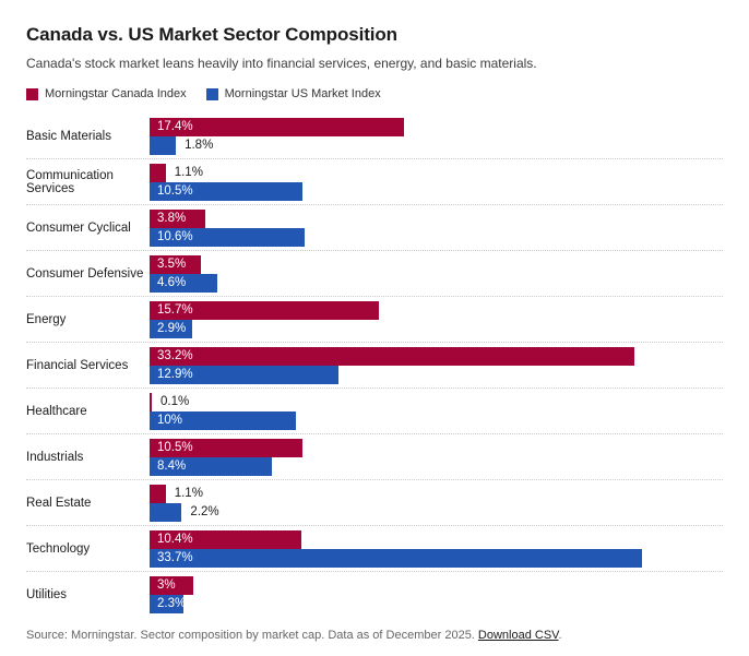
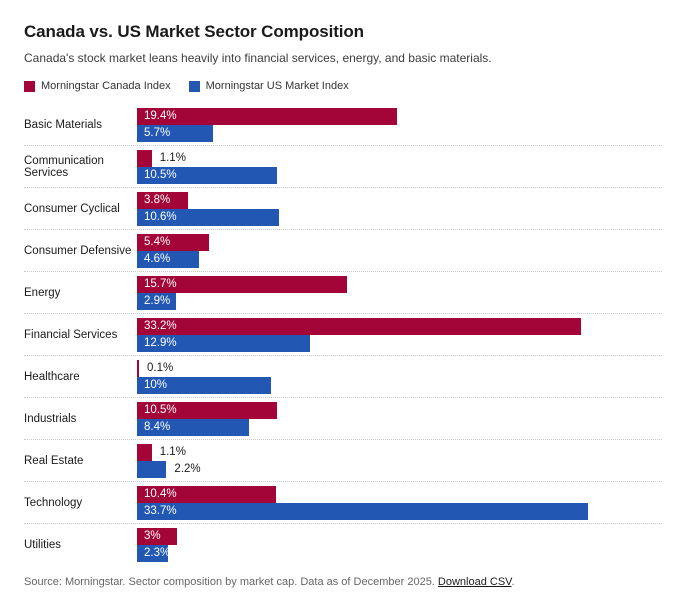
Morningstar Canada Index/Basic Materials: 17.4% -> 19.4%
Morningstar US Market Index/Basic Materials: 1.8% -> 5.7%
Morningstar Canada Index/Consumer Defensive: 3.5% -> 5.4%
